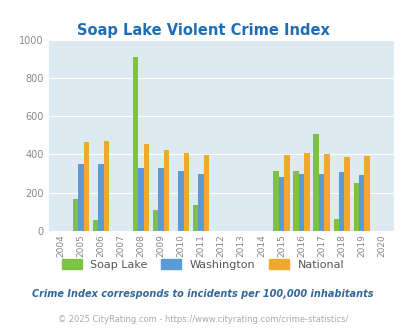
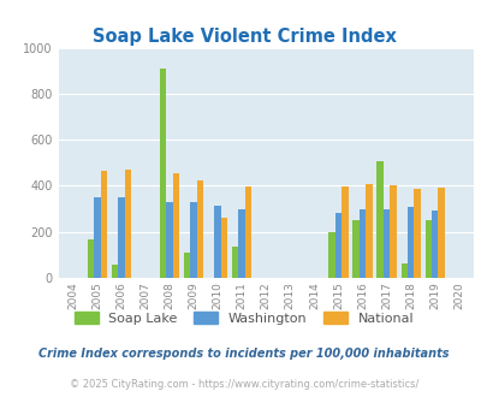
National/2010: 400 -> 260
Soap Lake/2015: 320 -> 200
Soap Lake/2016: 320 -> 250
